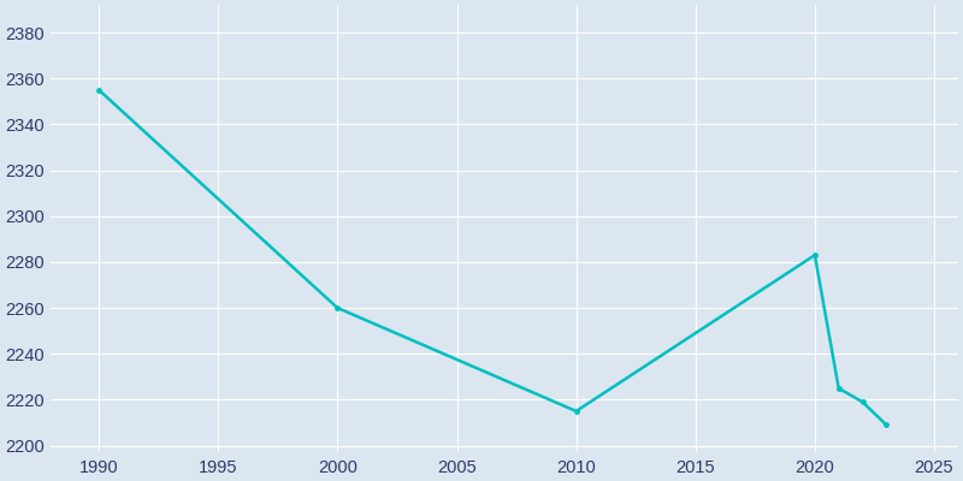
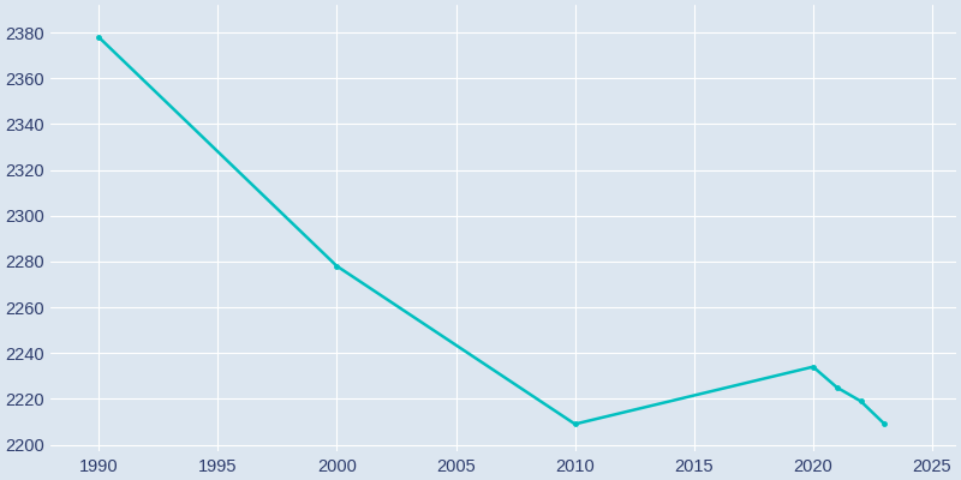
1990: 2355 -> 2378
2000: 2260 -> 2278
2010: 2215 -> 2209
2020: 2283 -> 2234
